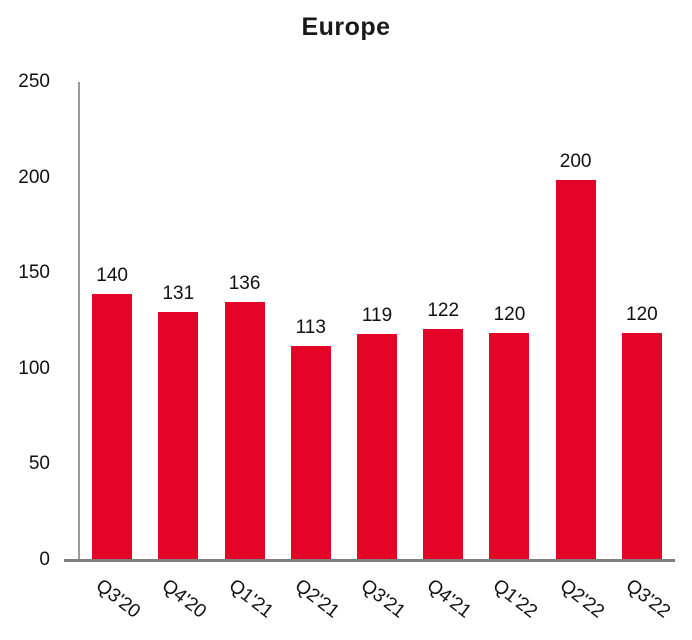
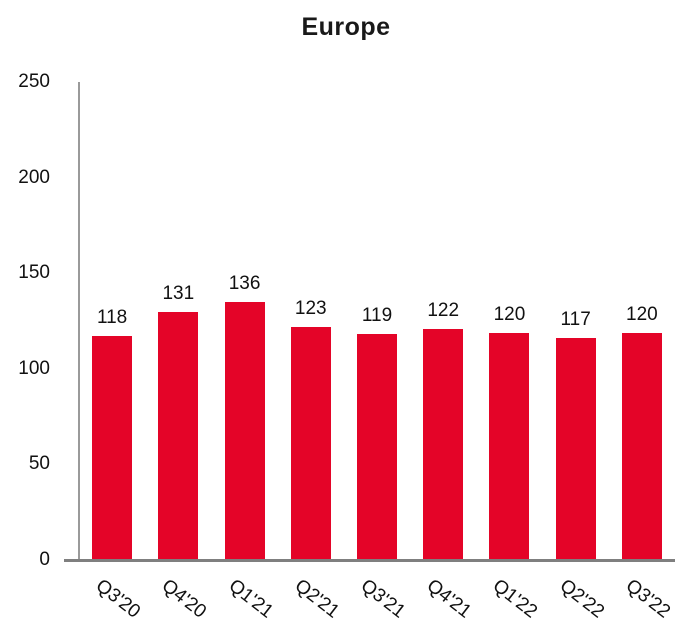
Q3'20: 140 -> 118
Q2'21: 113 -> 123
Q2'22: 200 -> 117
